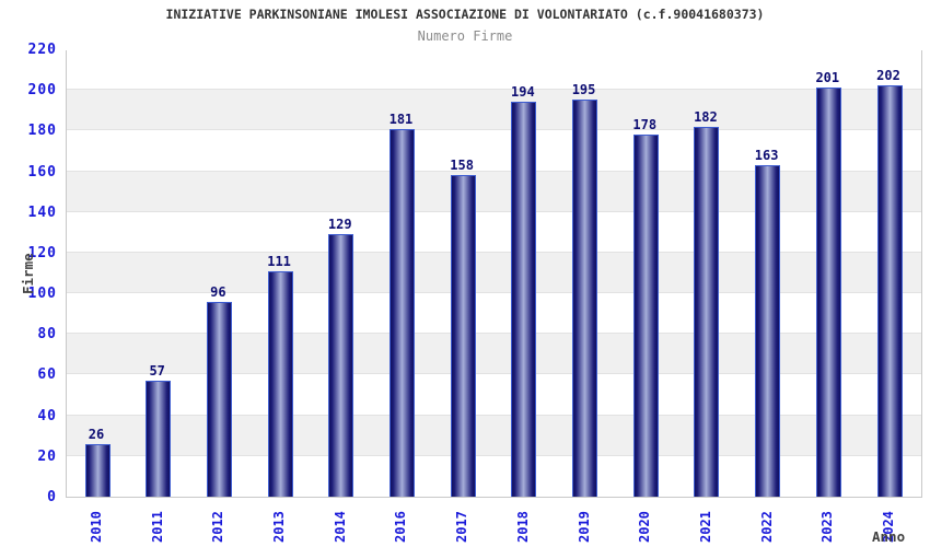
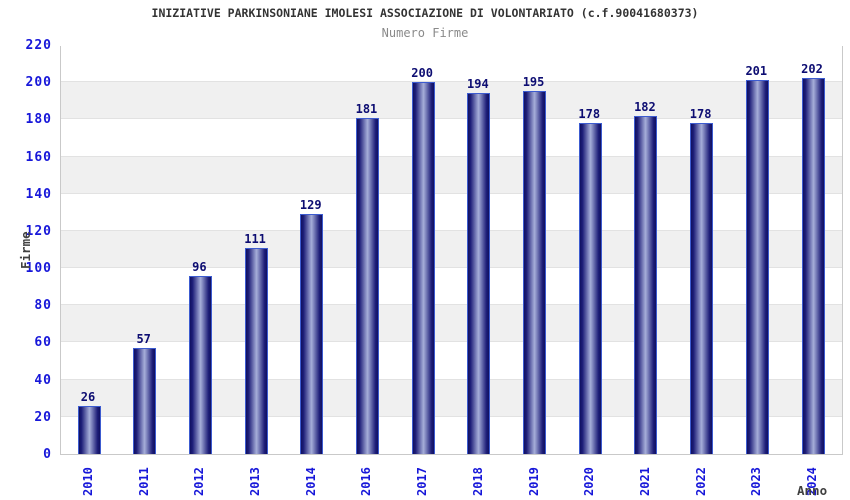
2017: 158 -> 200
2022: 163 -> 178
